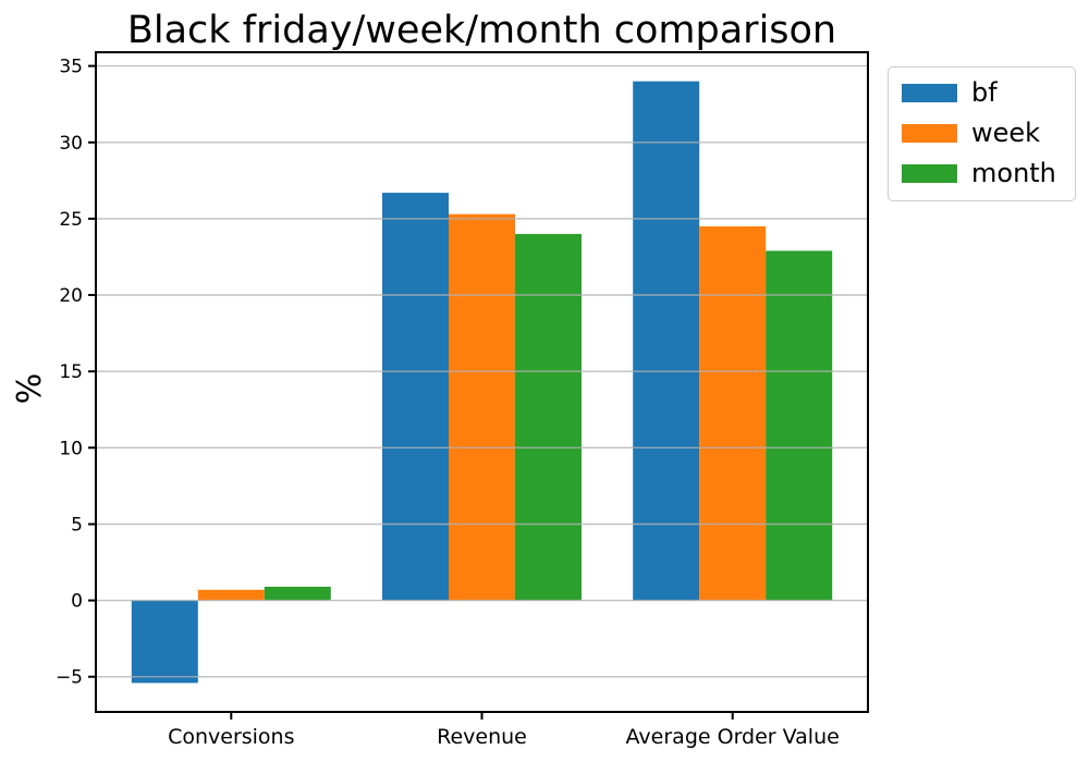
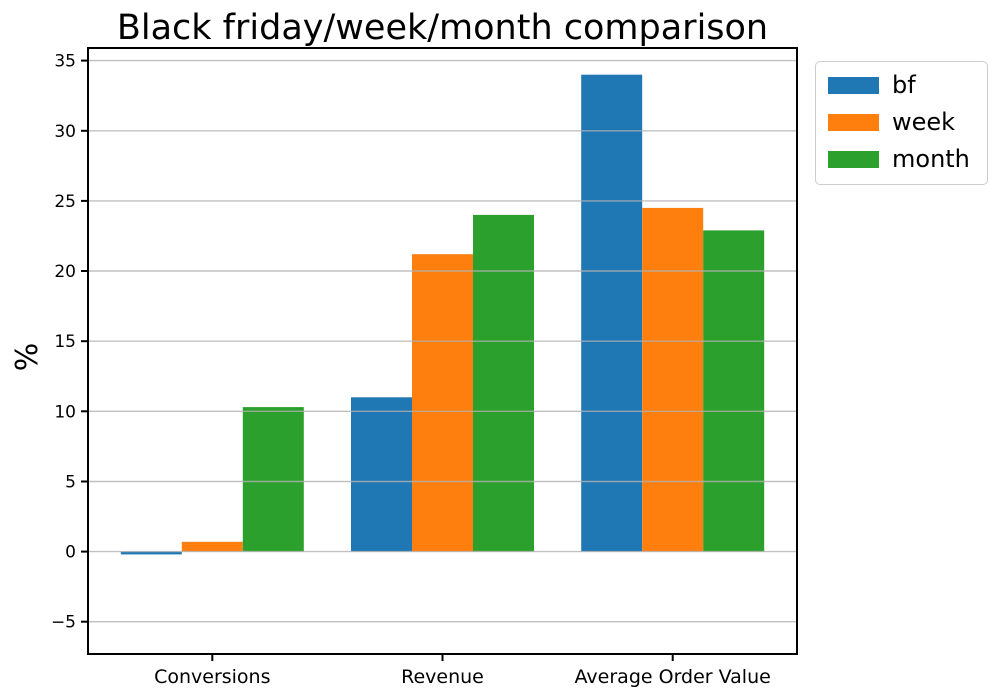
bf/Conversions: -5.4 -> -0.2
month/Conversions: 0.9 -> 10.3
bf/Revenue: 26.7 -> 11.0
week/Revenue: 25.3 -> 21.2
